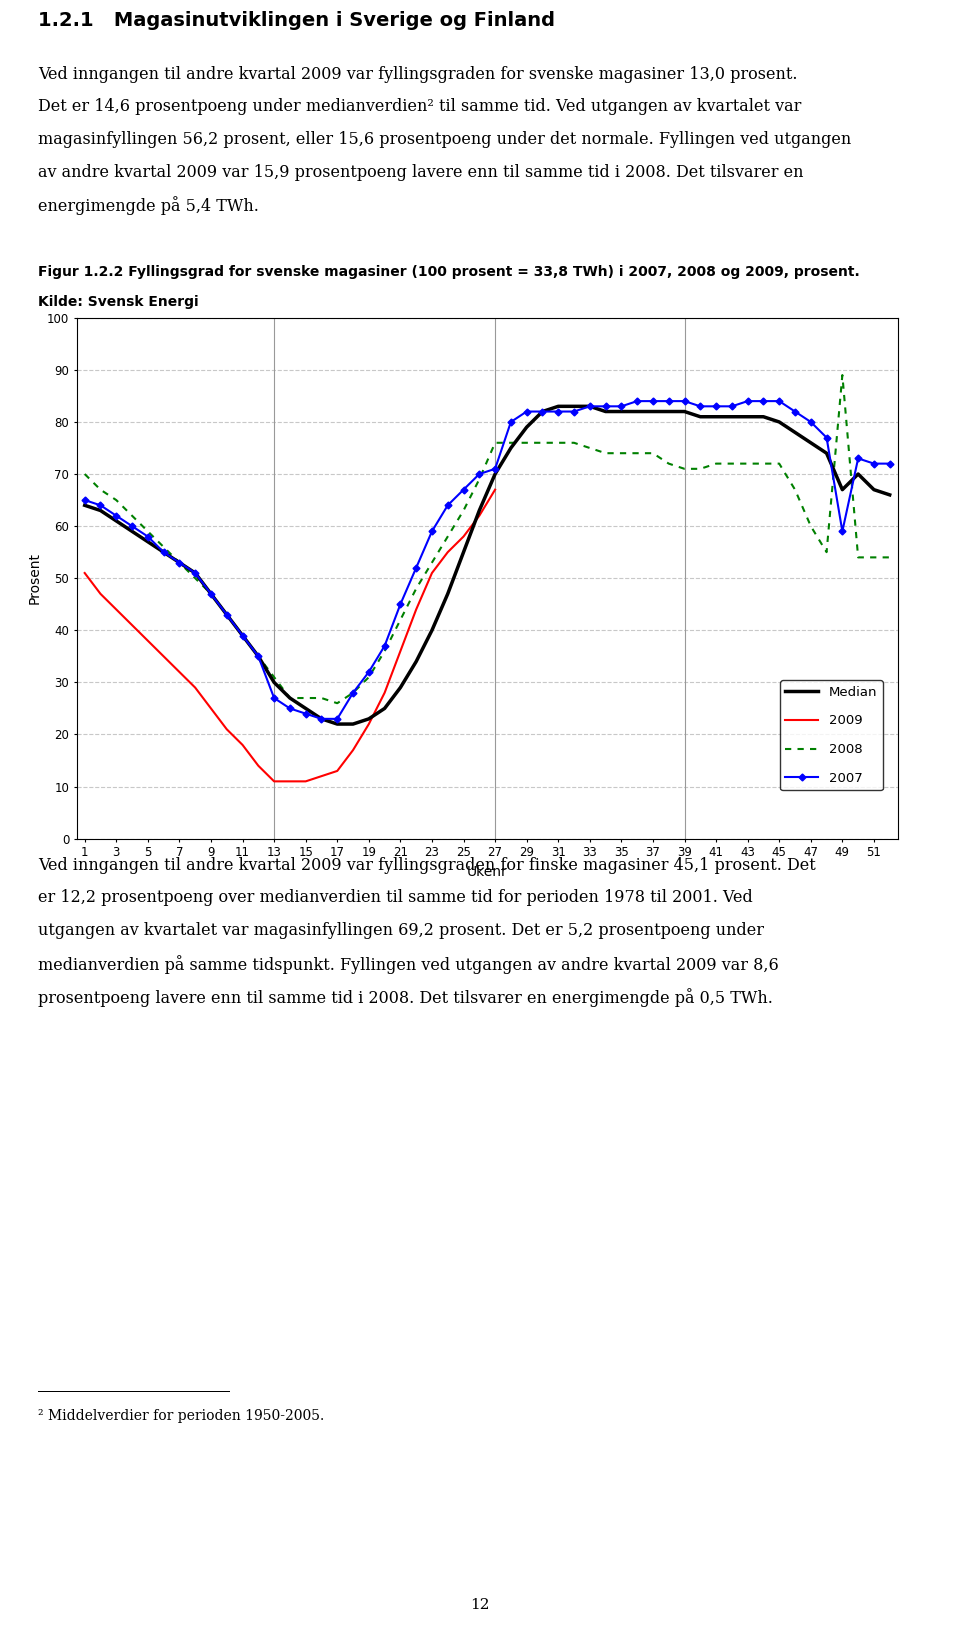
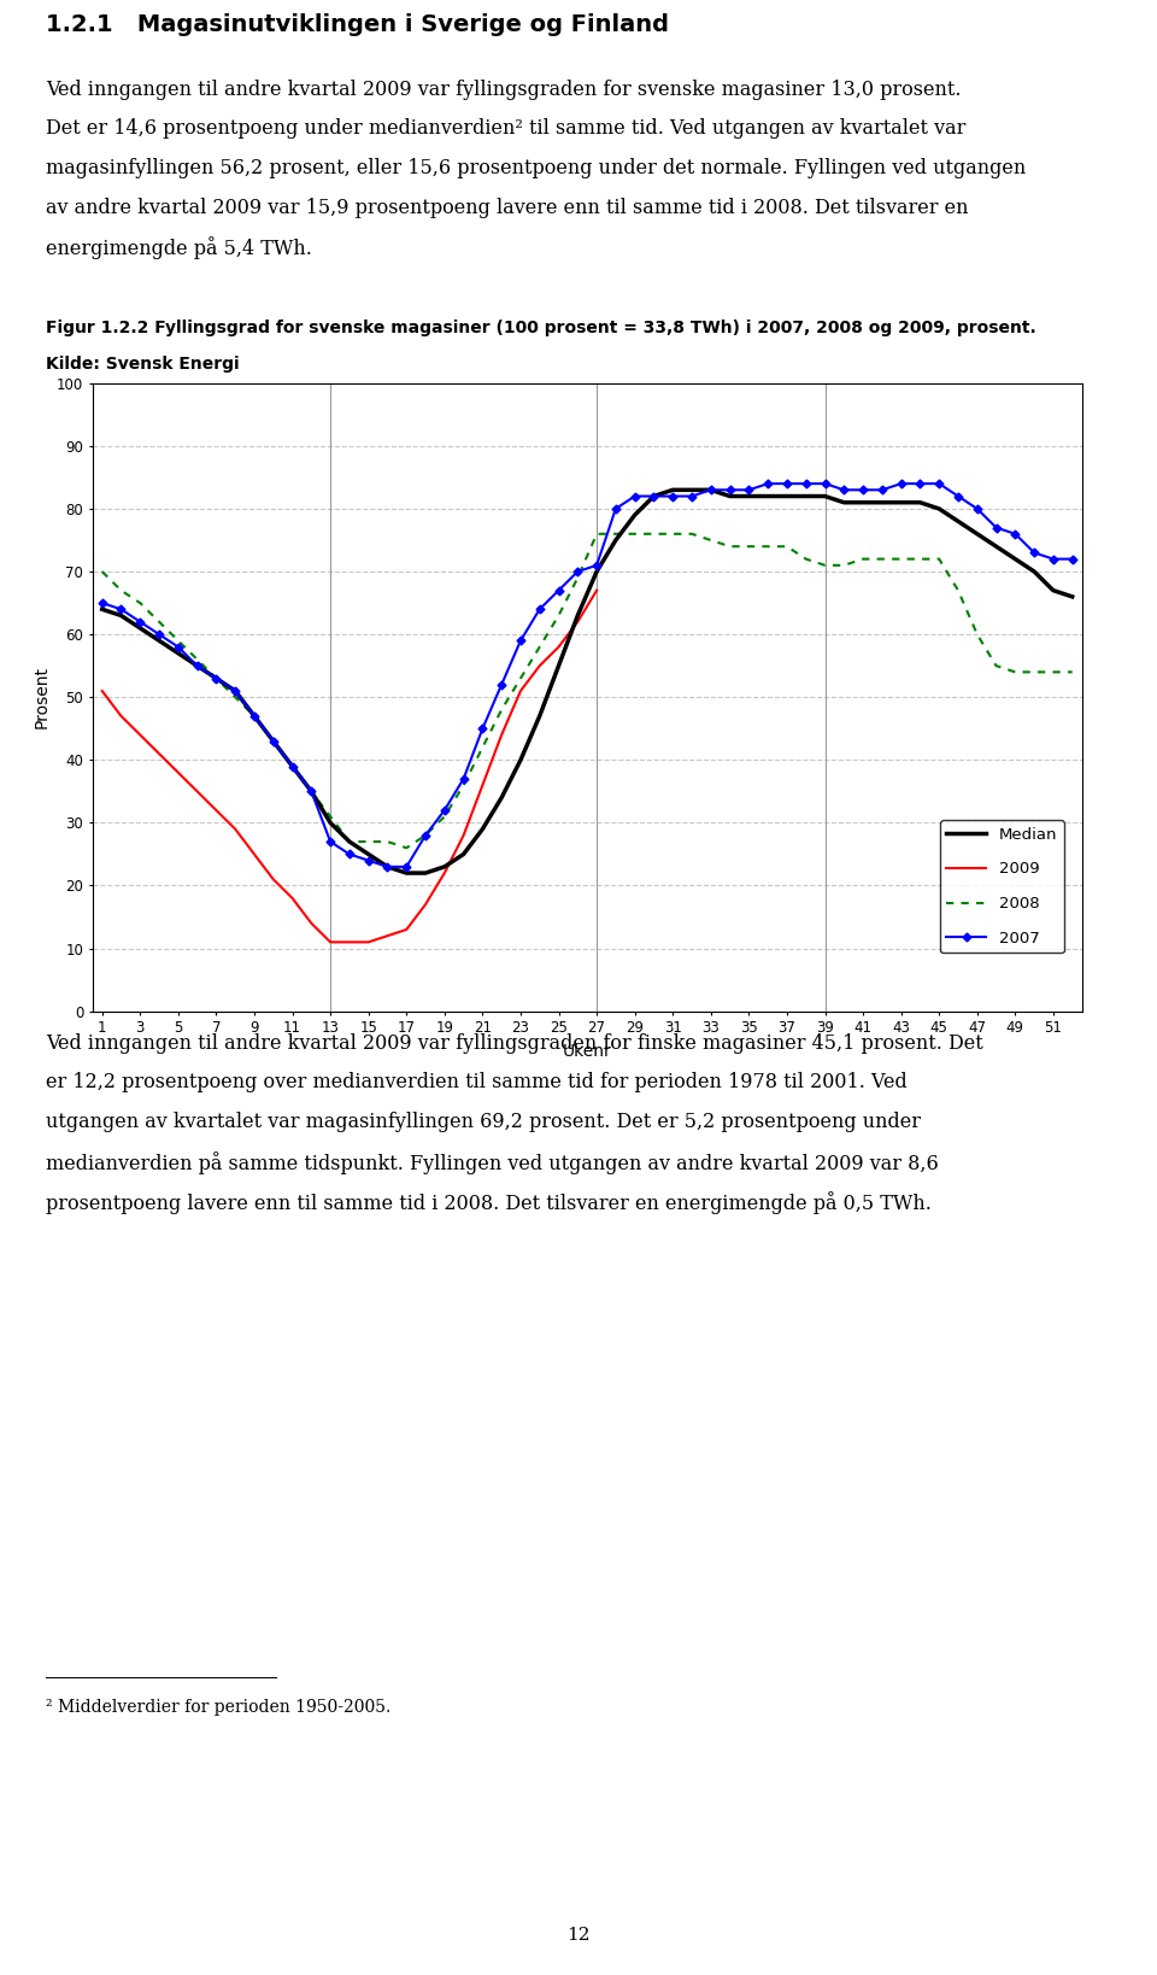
Median/49: 67 -> 72
2008/49: 89 -> 54
2007/49: 59 -> 76
